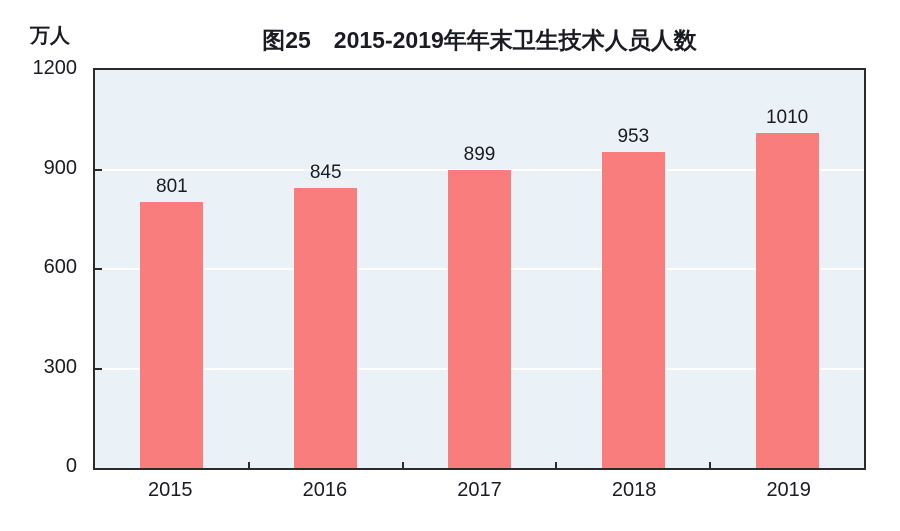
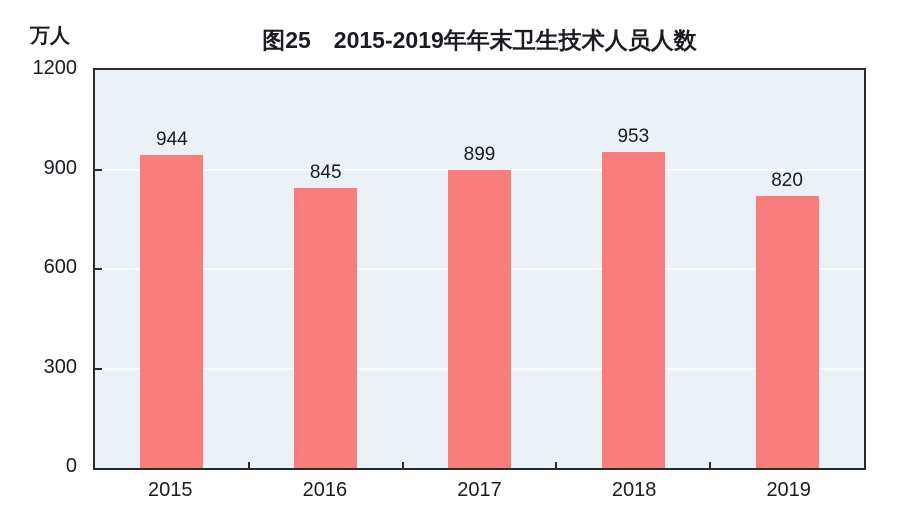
2015: 801 -> 944
2019: 1010 -> 820
